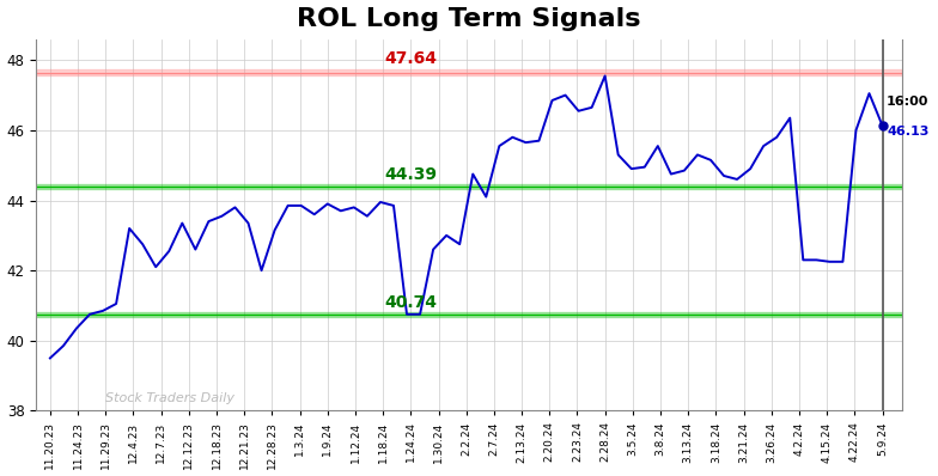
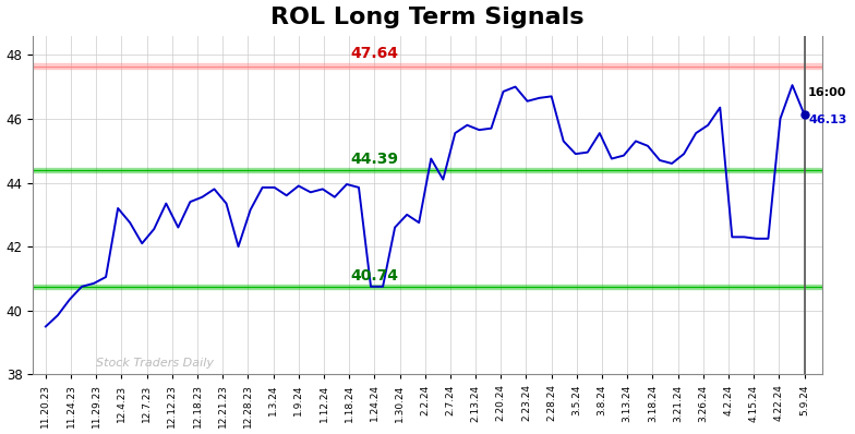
2.28.24: 47.55 -> 46.70
